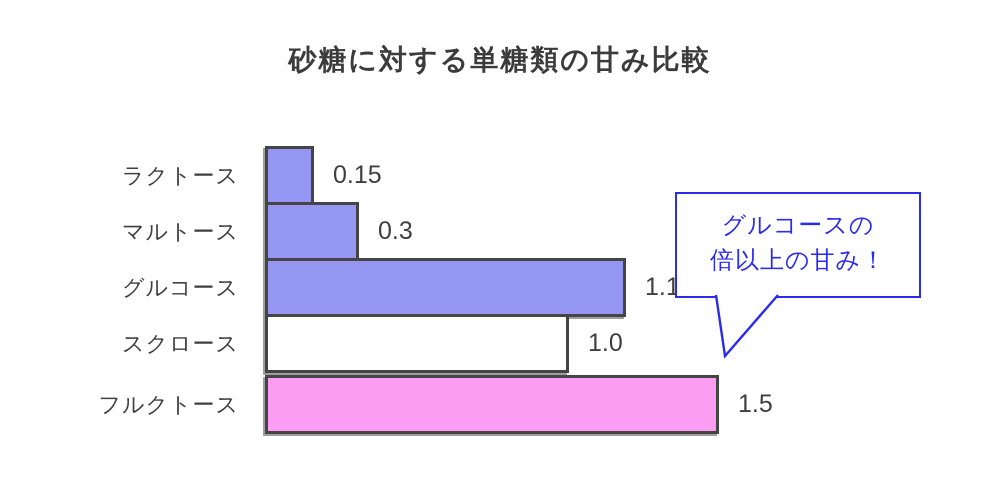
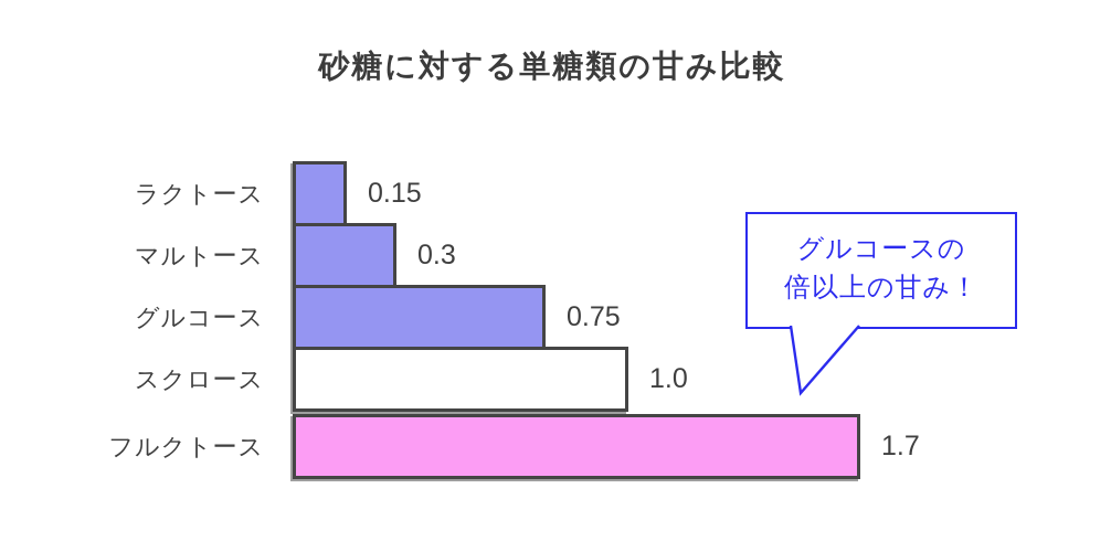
グルコース: 1.19 -> 0.75
フルクトース: 1.5 -> 1.7
